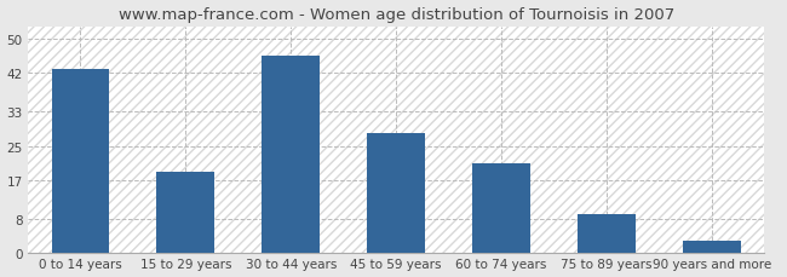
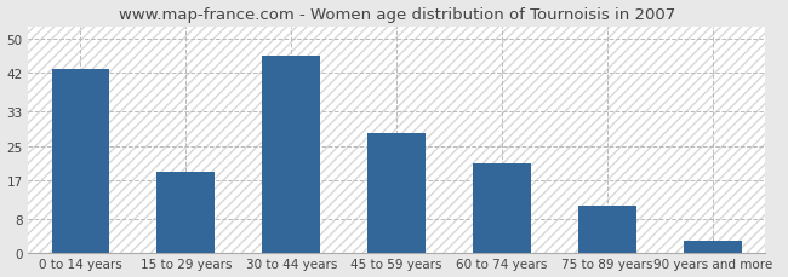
75 to 89 years: 9 -> 11
